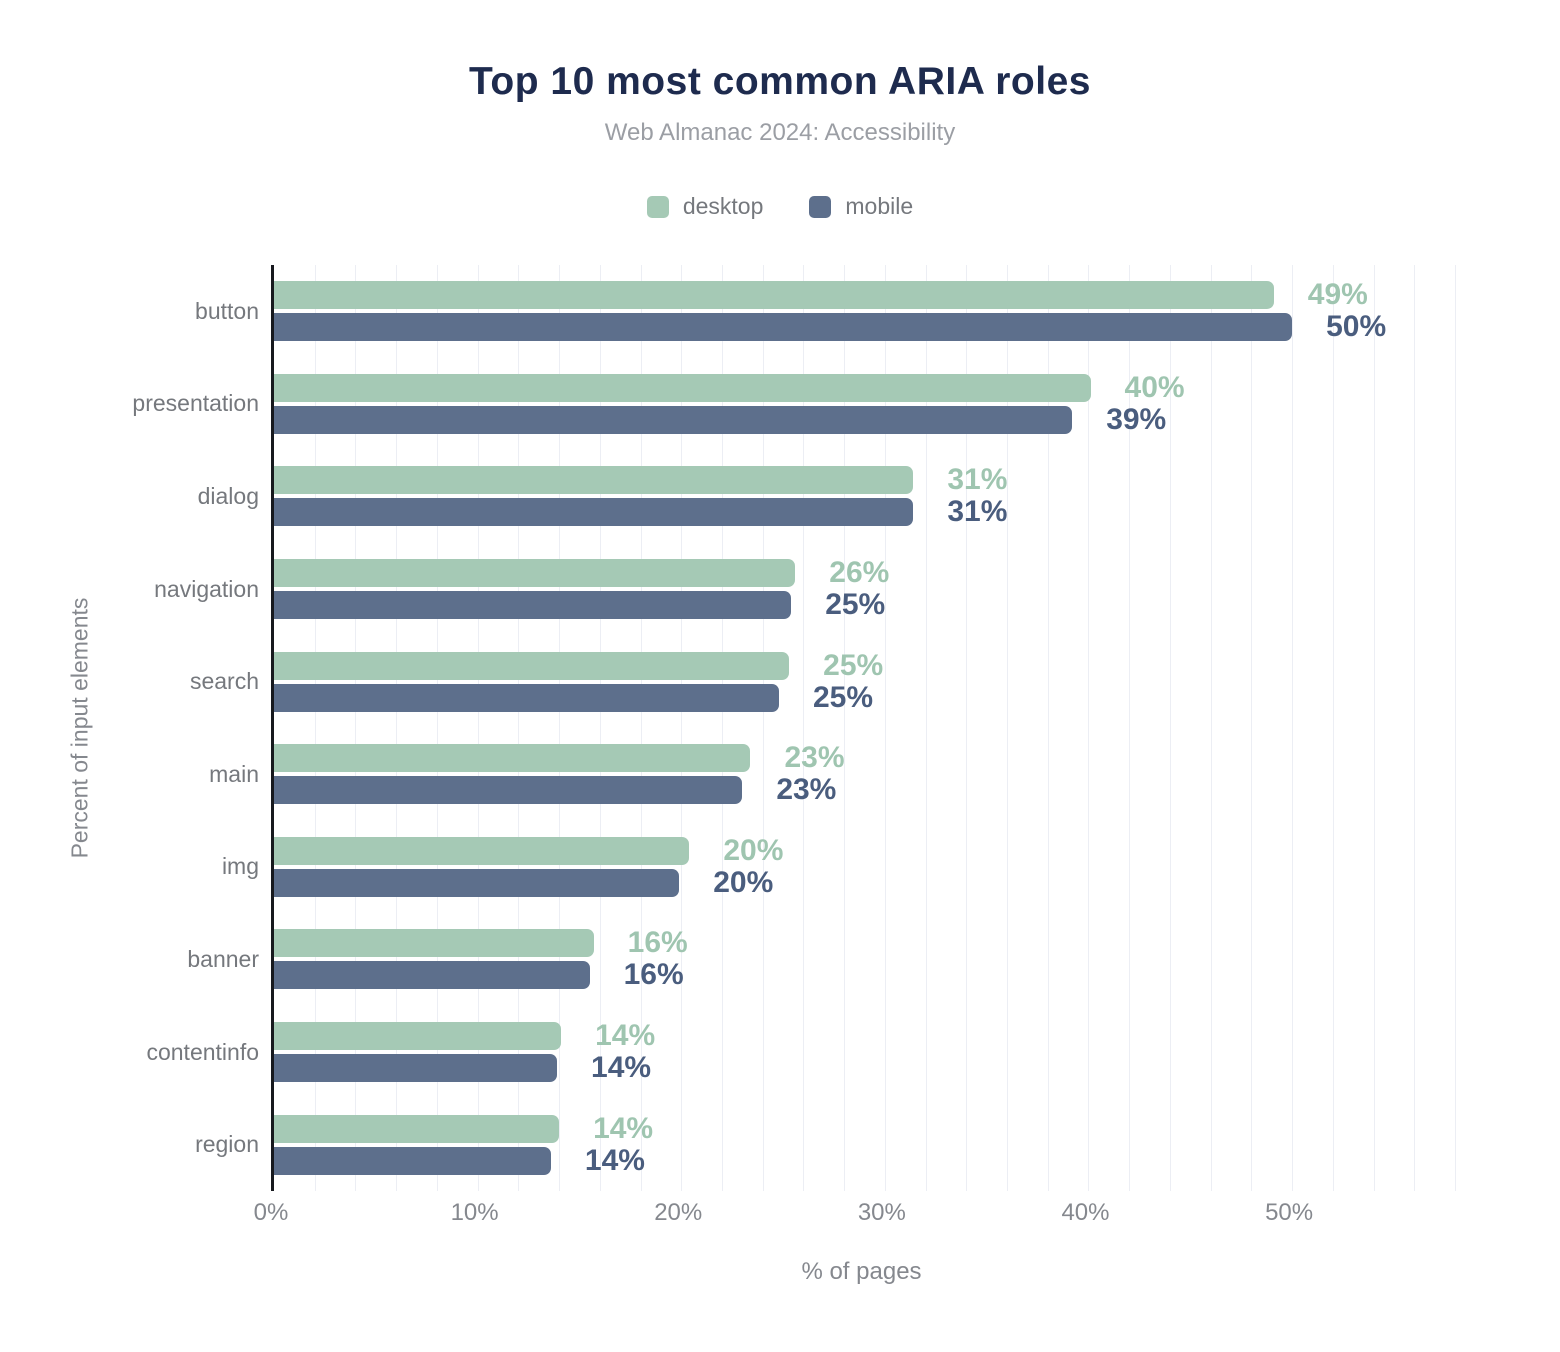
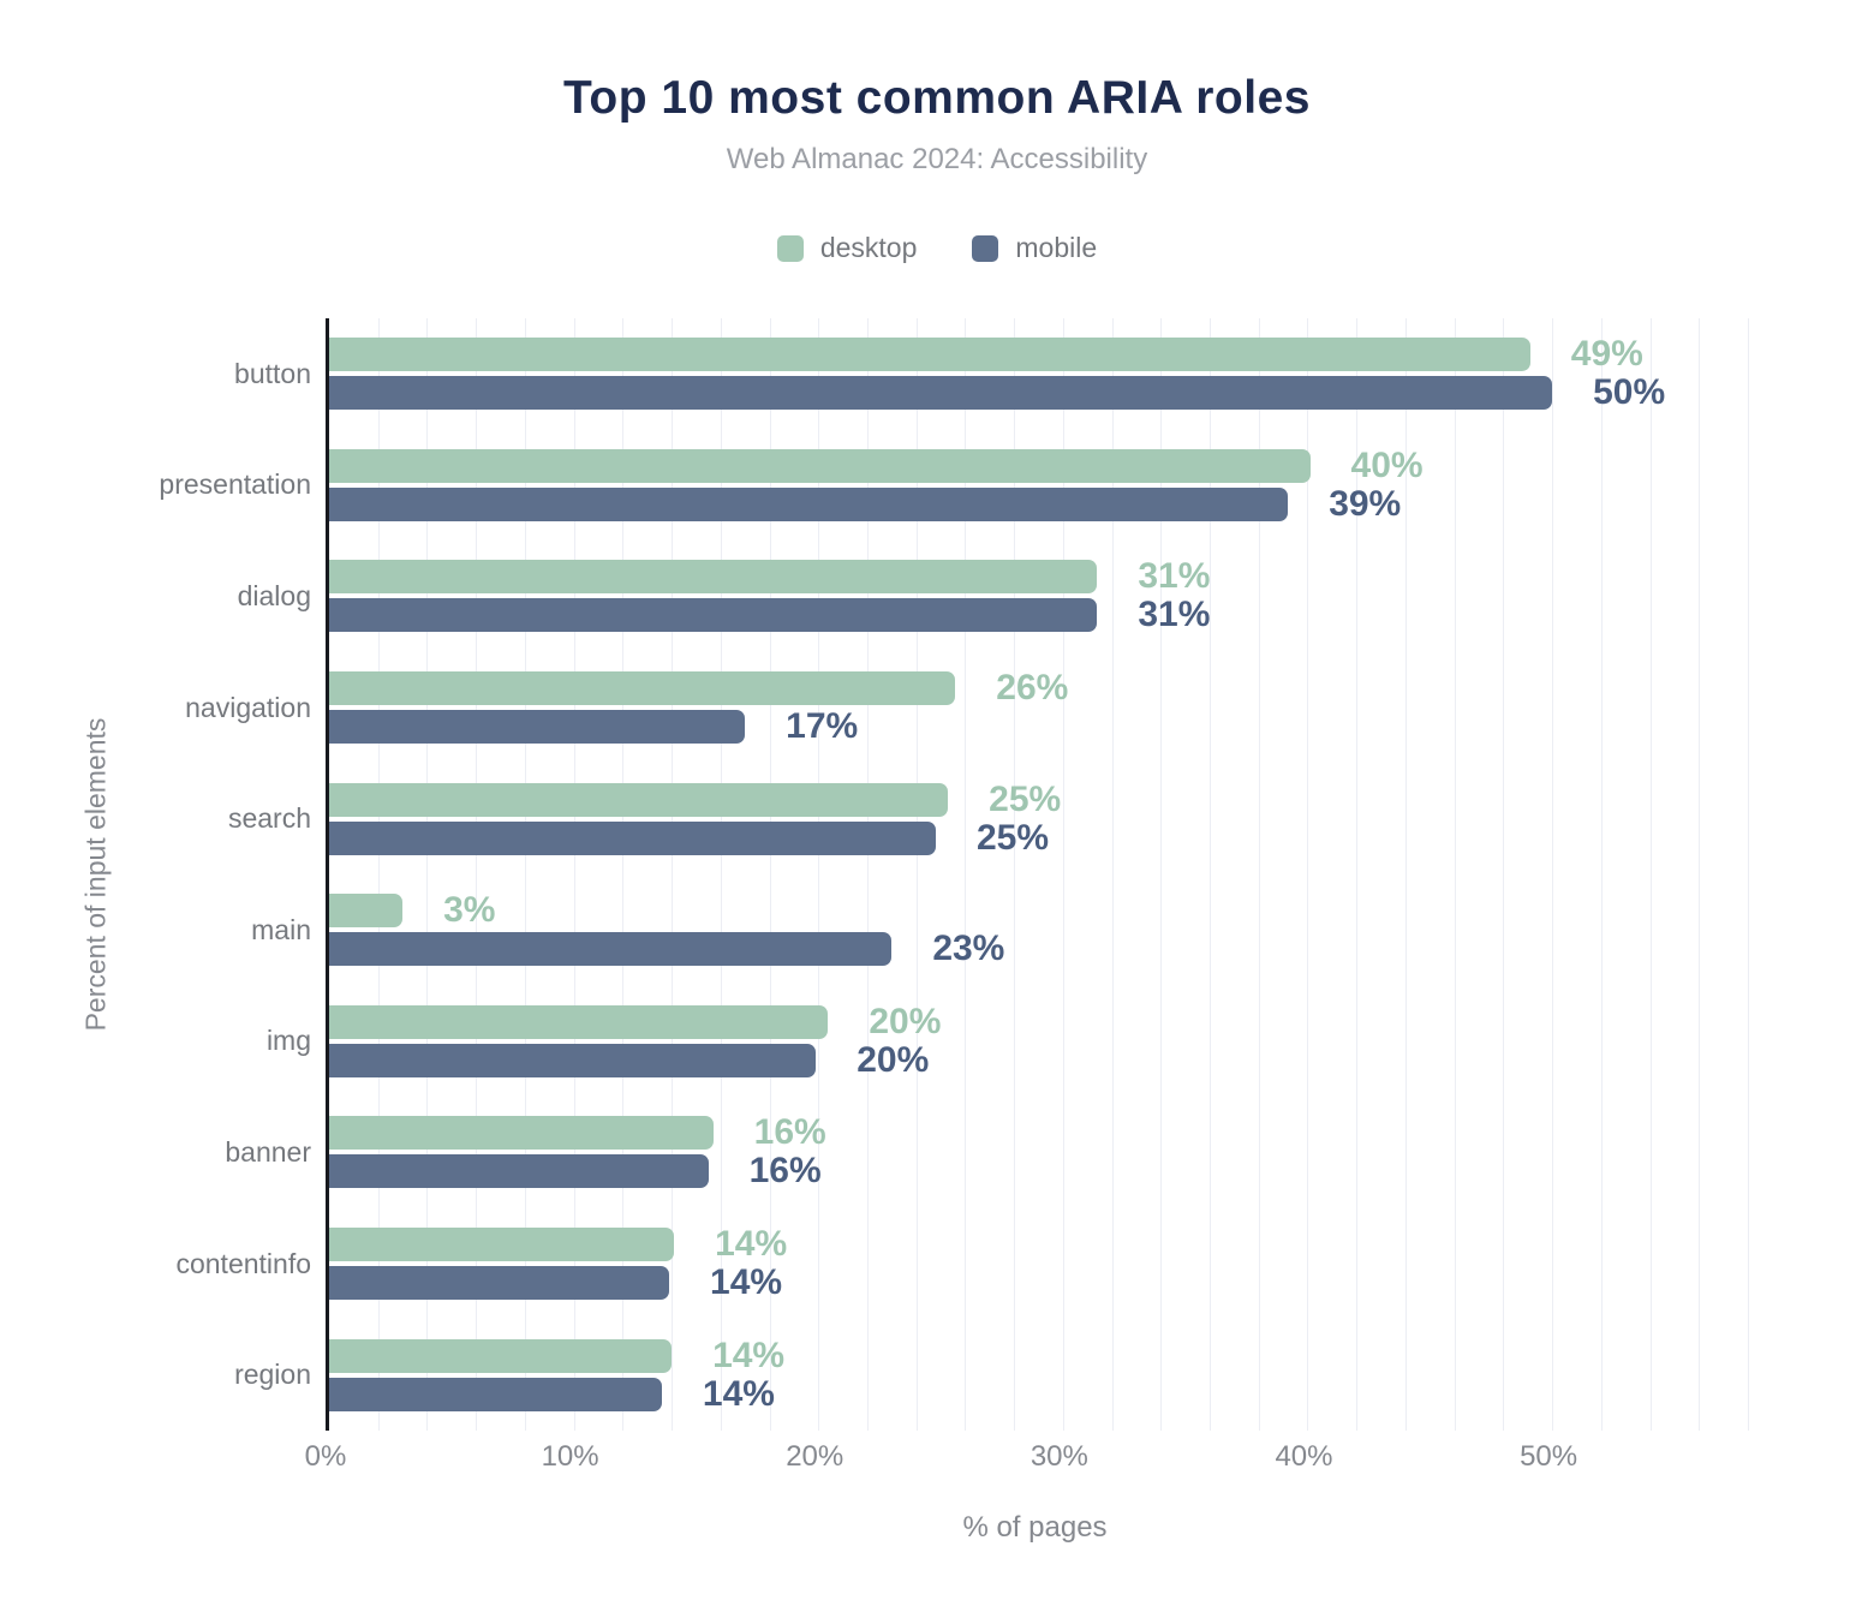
mobile/navigation: 25% -> 17%
desktop/main: 23% -> 3%
